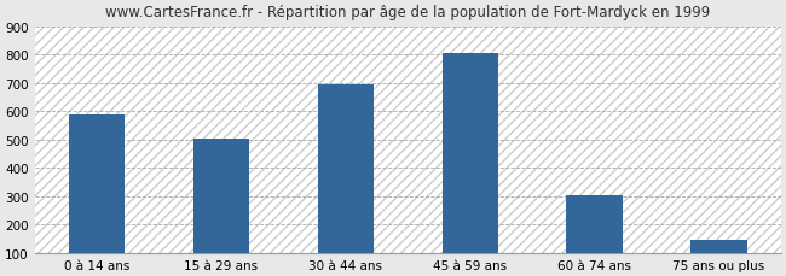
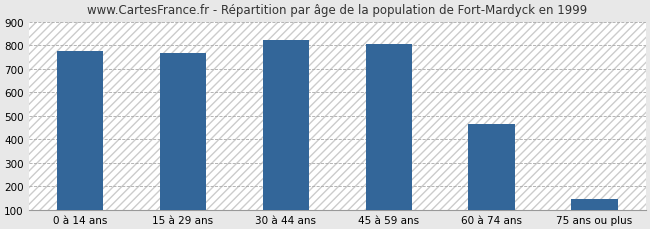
0 à 14 ans: 590 -> 775
15 à 29 ans: 505 -> 765
30 à 44 ans: 695 -> 820
60 à 74 ans: 305 -> 465
